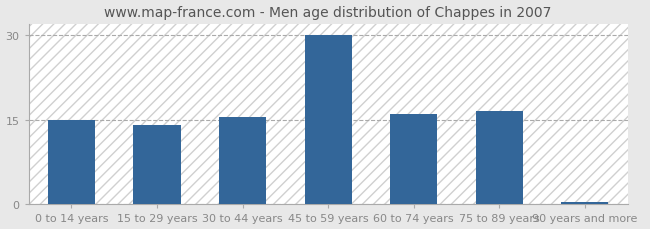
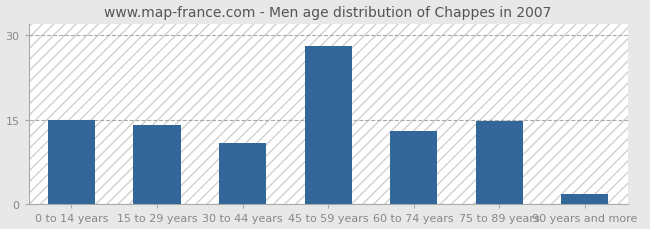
30 to 44 years: 15.5 -> 10.8
45 to 59 years: 30.0 -> 28.0
60 to 74 years: 16.0 -> 13.0
75 to 89 years: 16.5 -> 14.8
90 years and more: 0.5 -> 1.8
